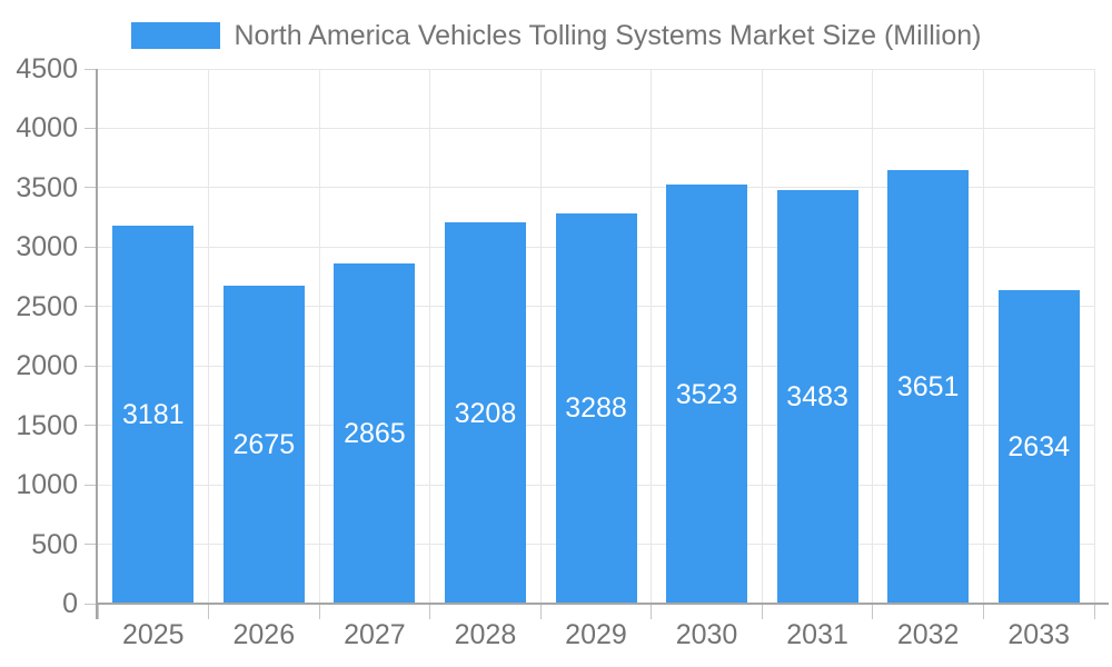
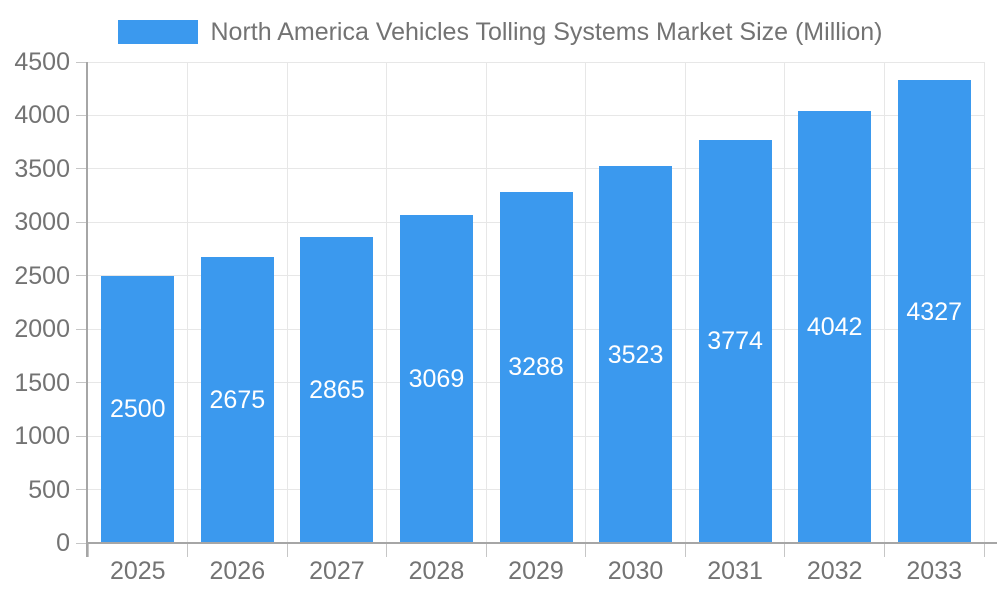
2025: 3181 -> 2500
2028: 3208 -> 3069
2031: 3483 -> 3774
2032: 3651 -> 4042
2033: 2634 -> 4327
